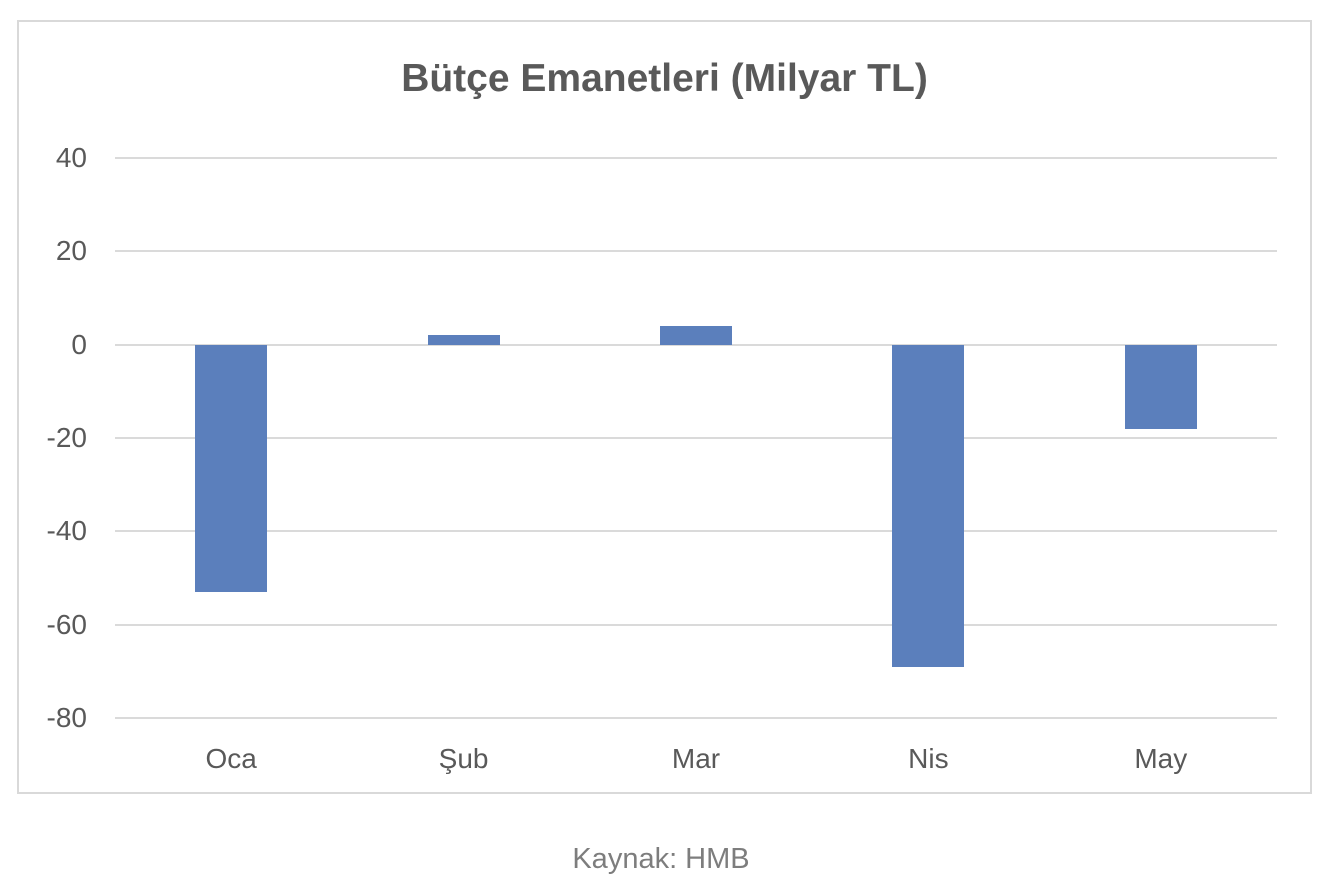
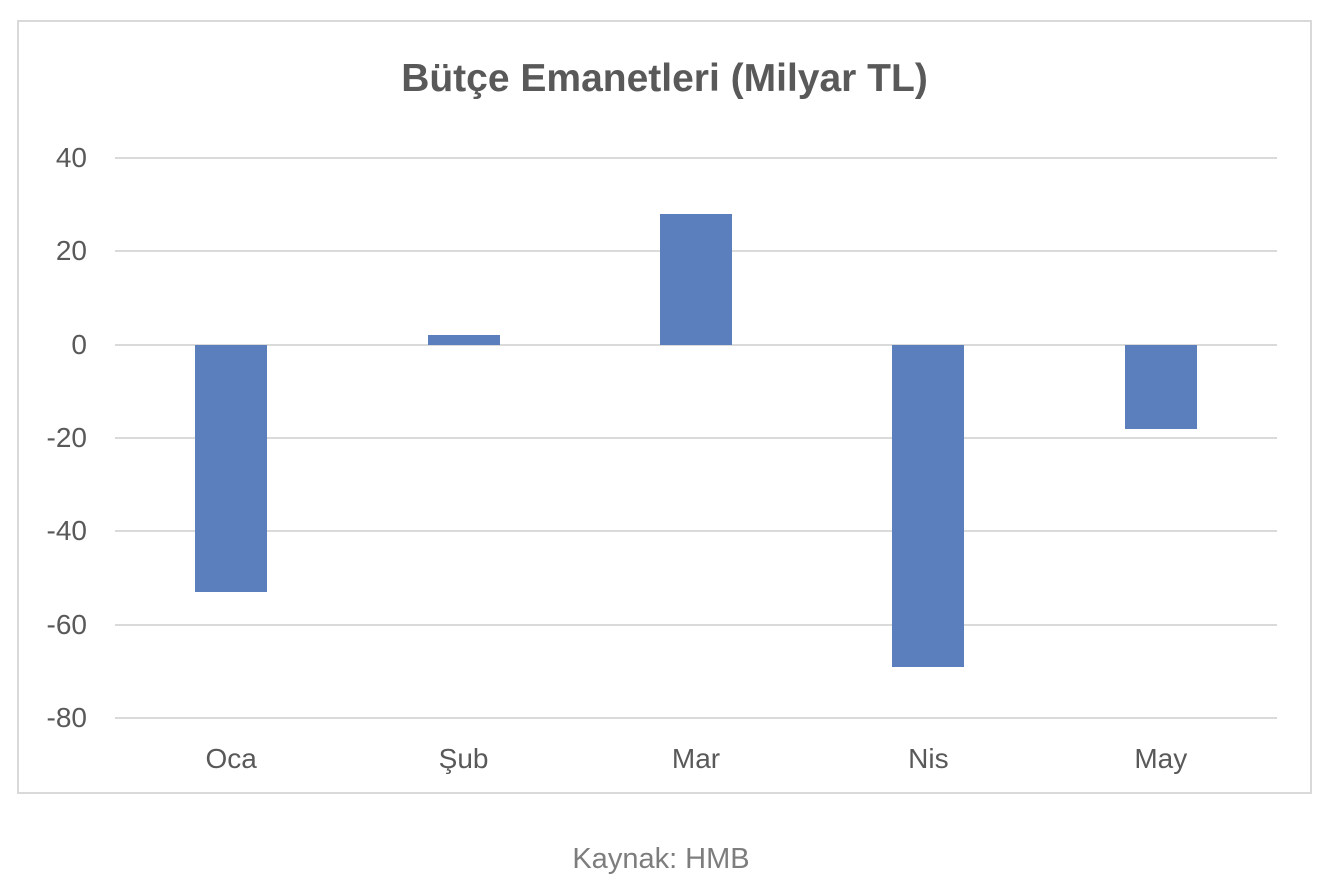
Mar: 4 -> 28
